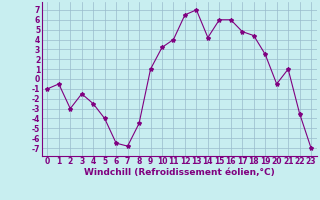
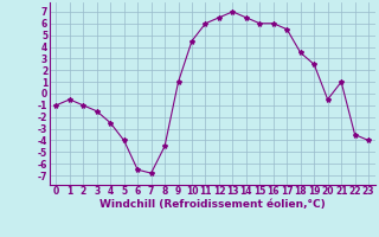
2: -3.0 -> -1.0
10: 3.2 -> 4.5
11: 4.0 -> 6.0
14: 4.2 -> 6.5
17: 4.8 -> 5.5
18: 4.4 -> 3.5
23: -7.0 -> -4.0
